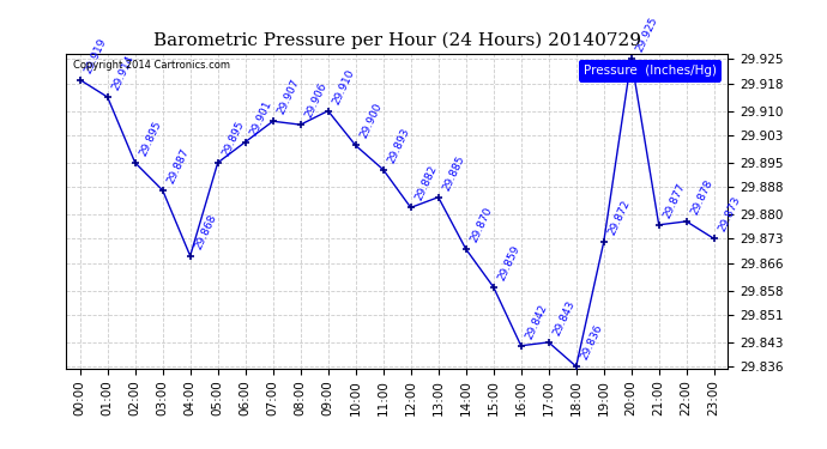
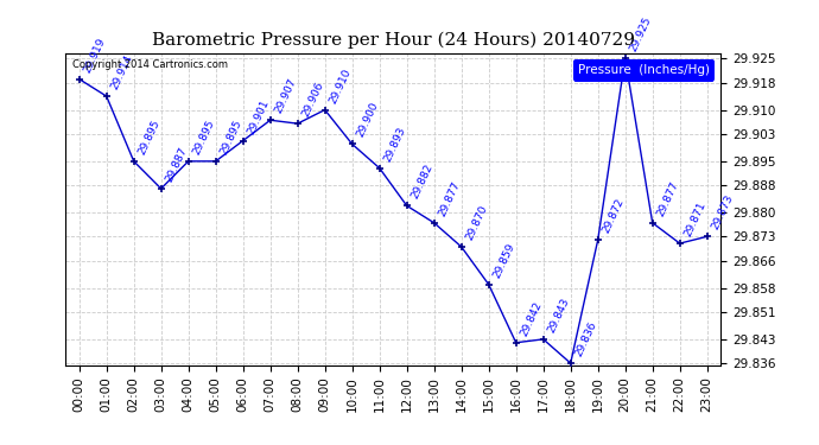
04:00: 29.868 -> 29.895
13:00: 29.885 -> 29.877
22:00: 29.878 -> 29.871
